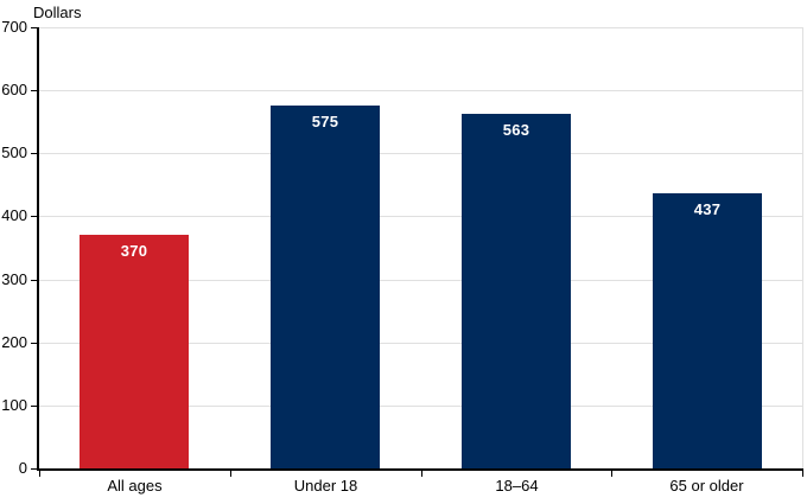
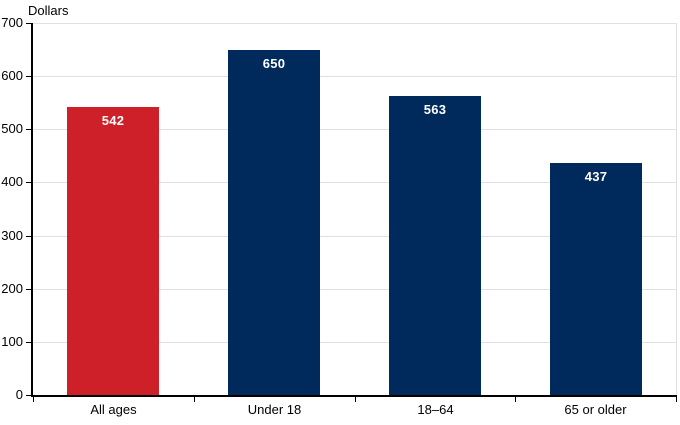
All ages: 370 -> 542
Under 18: 575 -> 650
